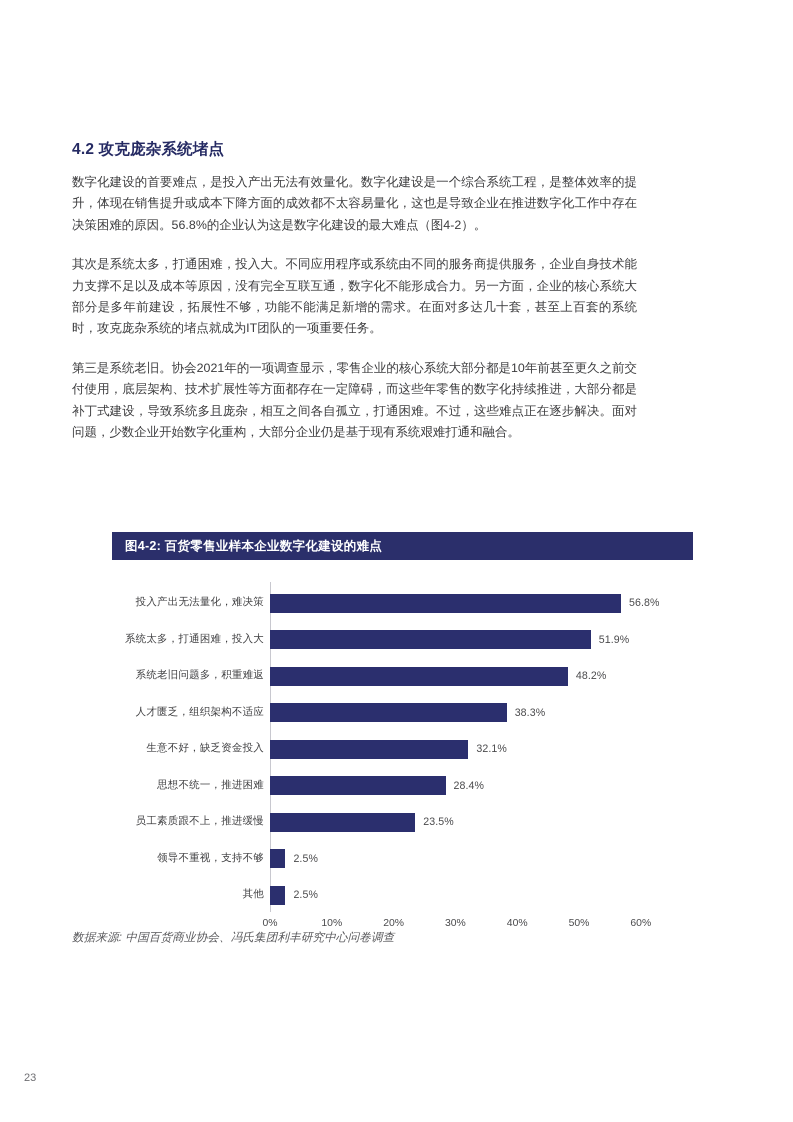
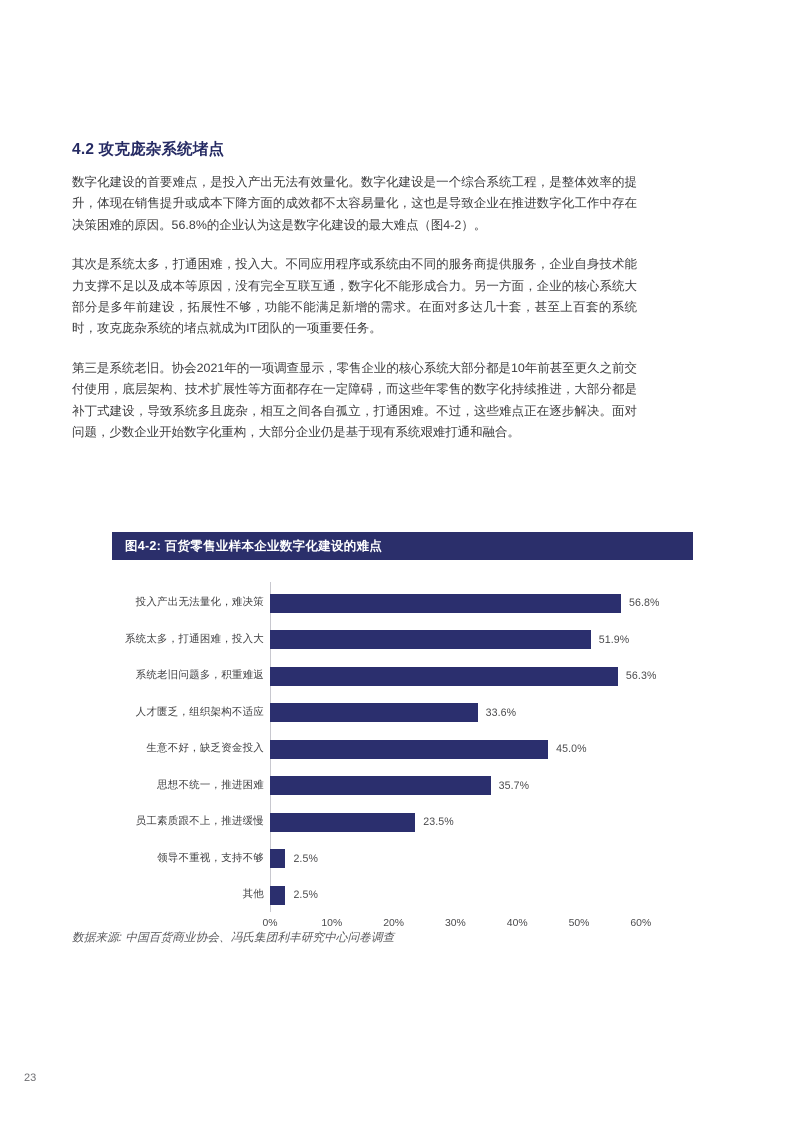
系统老旧问题多，积重难返: 48.2% -> 56.3%
人才匮乏，组织架构不适应: 38.3% -> 33.6%
生意不好，缺乏资金投入: 32.1% -> 45.0%
思想不统一，推进困难: 28.4% -> 35.7%
